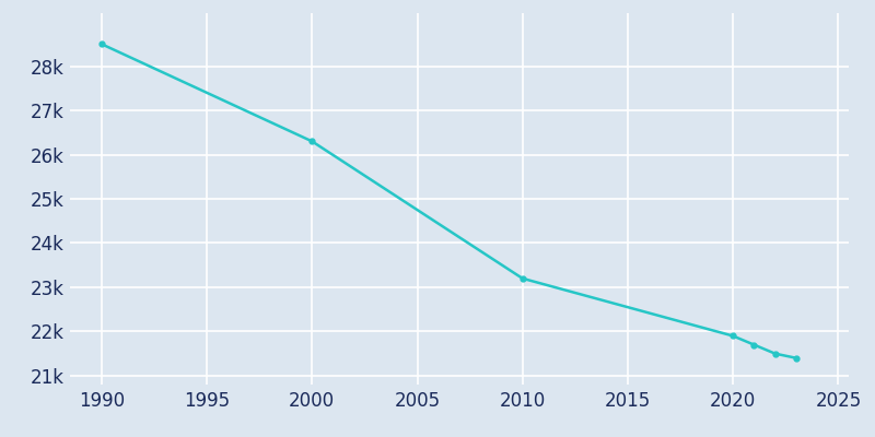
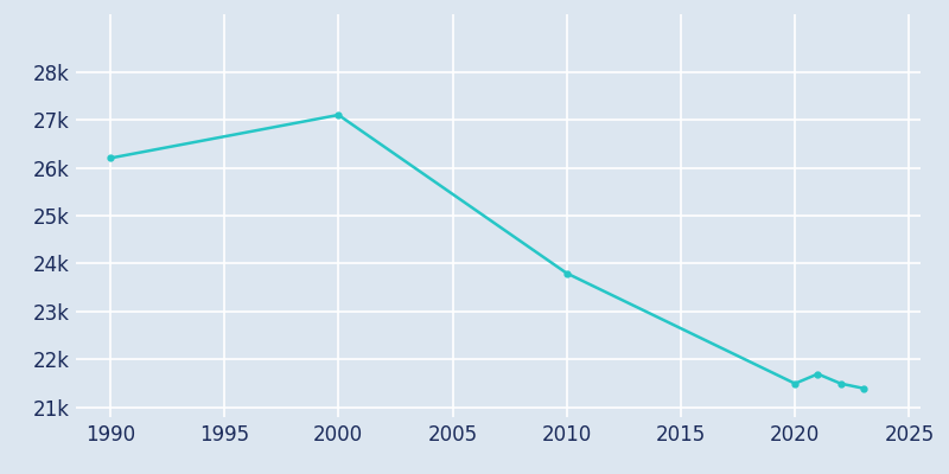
1990: 28.5k -> 26.2k
2000: 26.3k -> 27.1k
2010: 23.2k -> 23.8k
2020: 21.9k -> 21.5k
